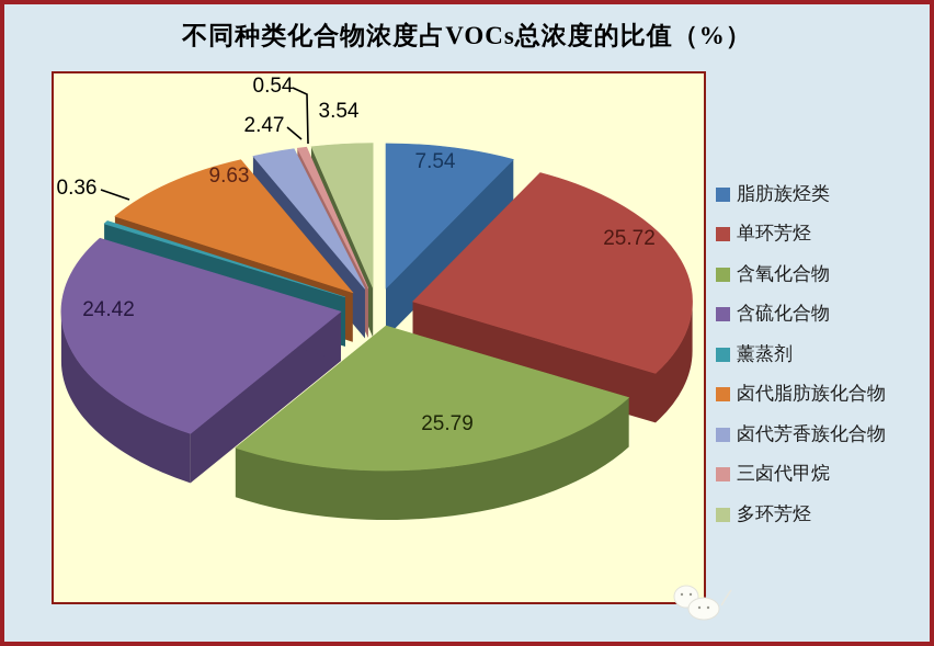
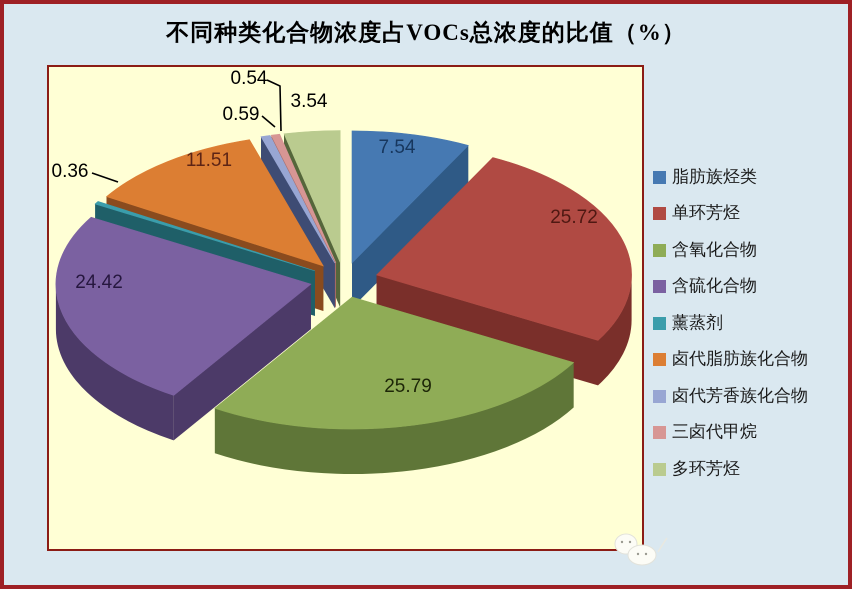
卤代脂肪族化合物: 9.63 -> 11.51
卤代芳香族化合物: 2.47 -> 0.59
